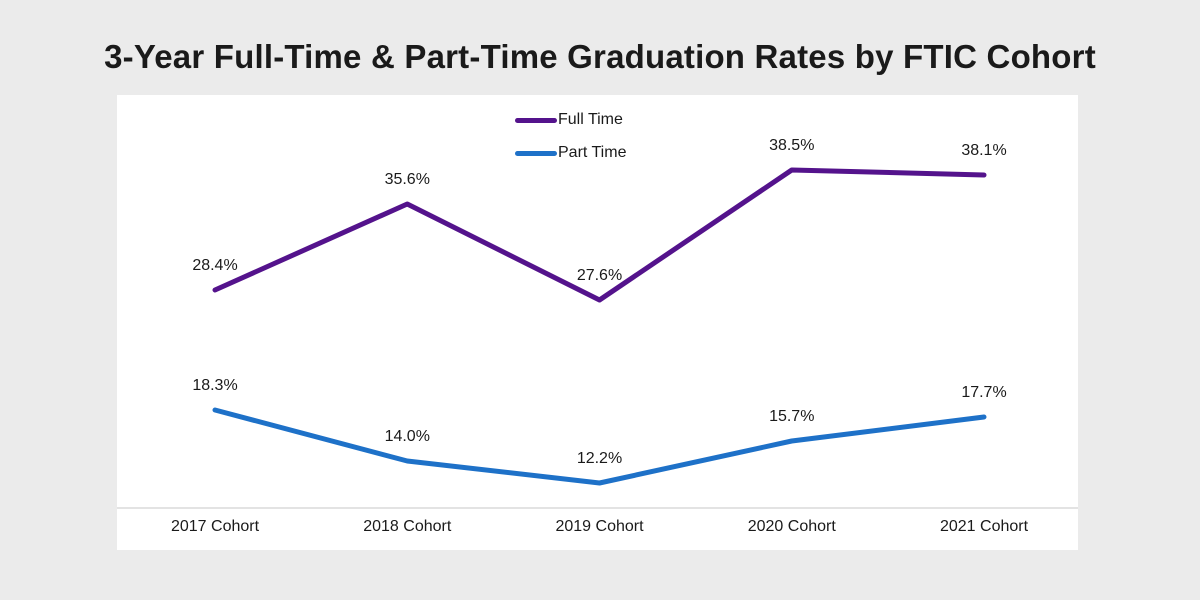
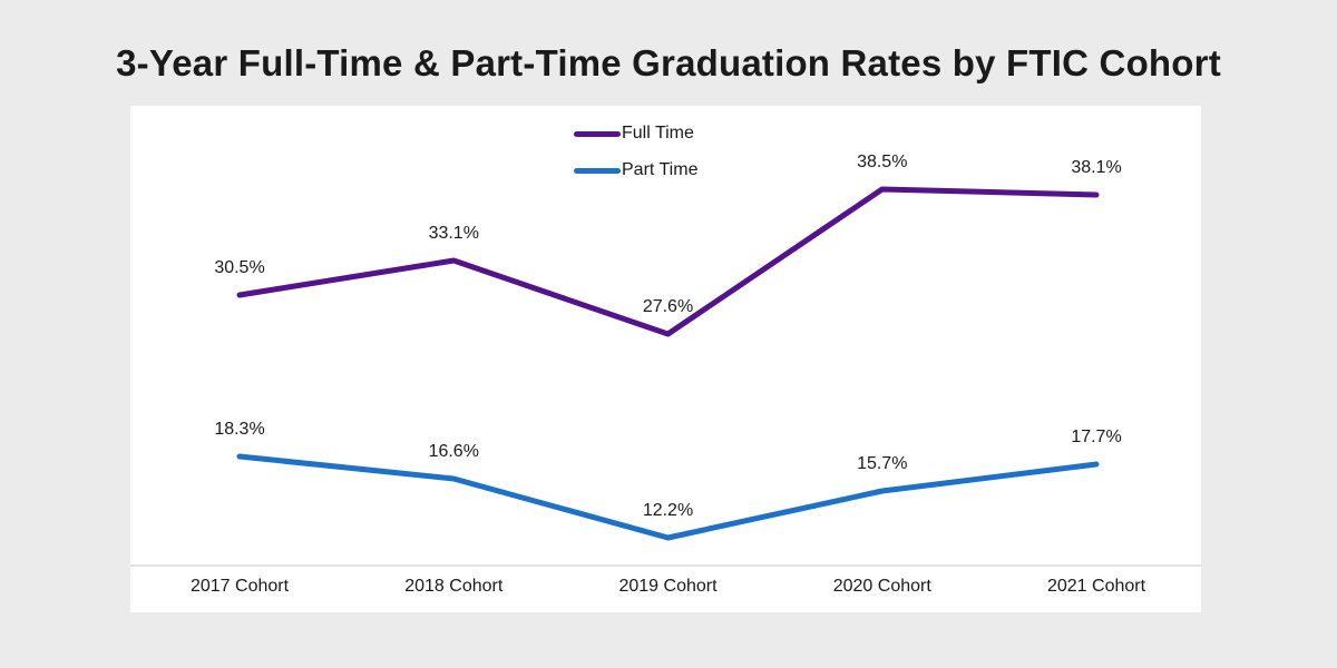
Full Time/2017 Cohort: 28.4% -> 30.5%
Full Time/2018 Cohort: 35.6% -> 33.1%
Part Time/2018 Cohort: 14.0% -> 16.6%
